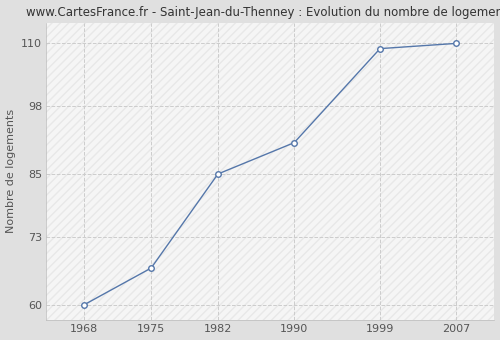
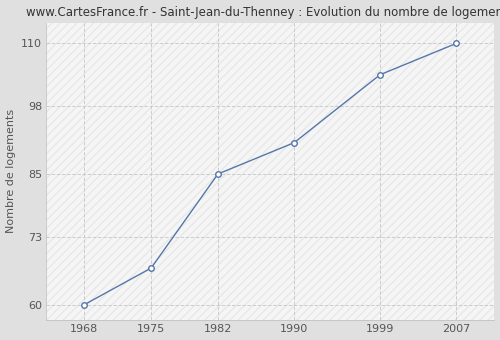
1999: 109 -> 104
